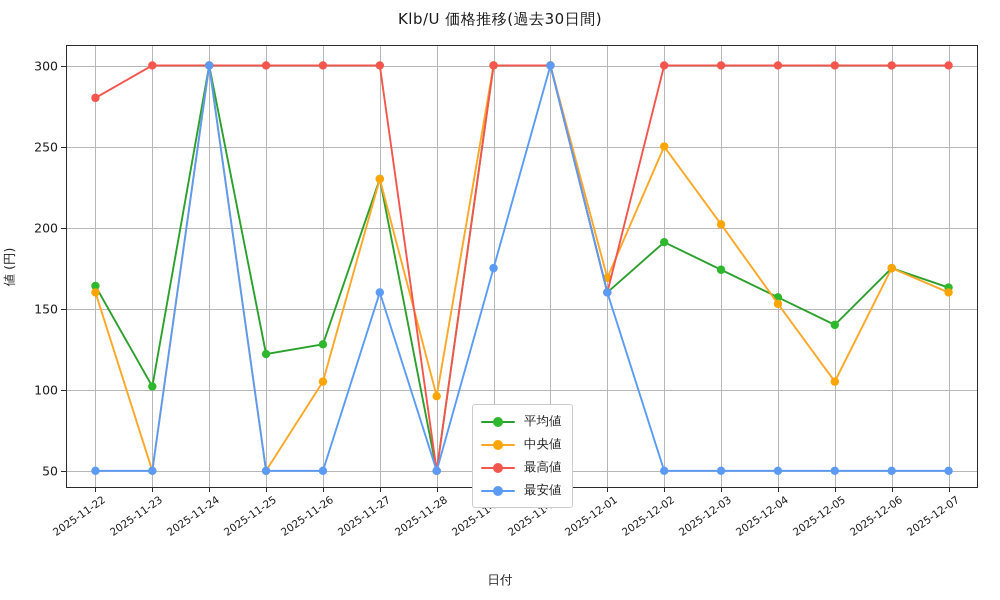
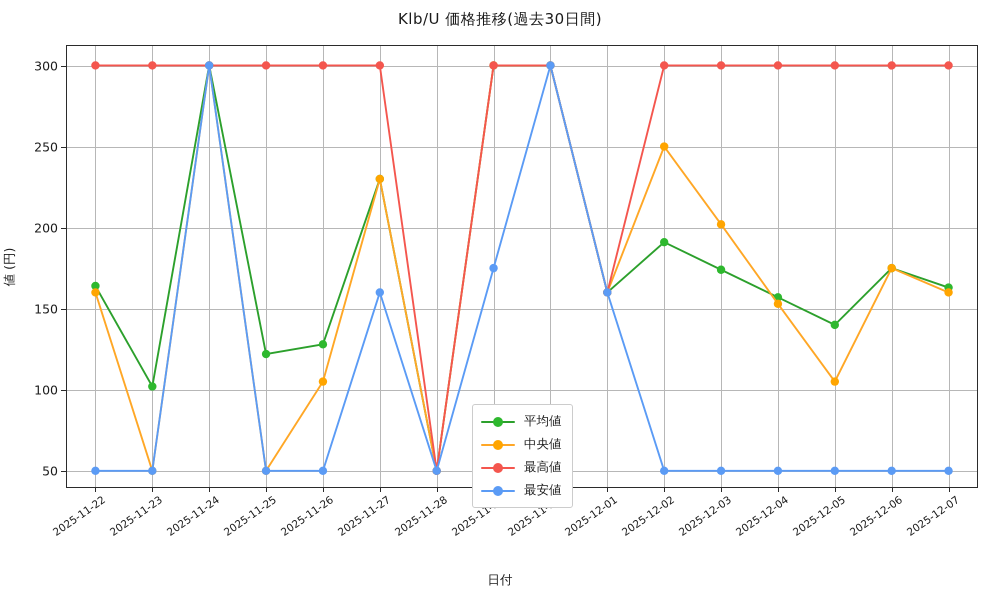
最高値/2025-11-22: 280 -> 300
中央値/2025-11-28: 96 -> 50
中央値/2025-12-01: 169 -> 160
